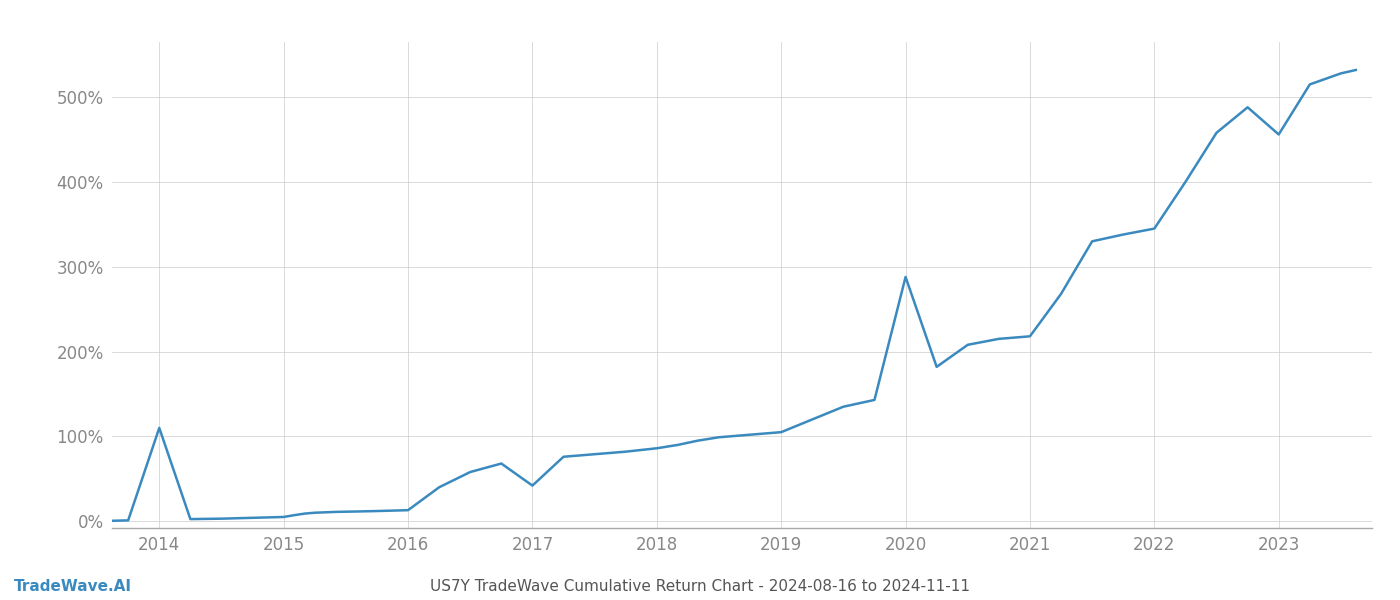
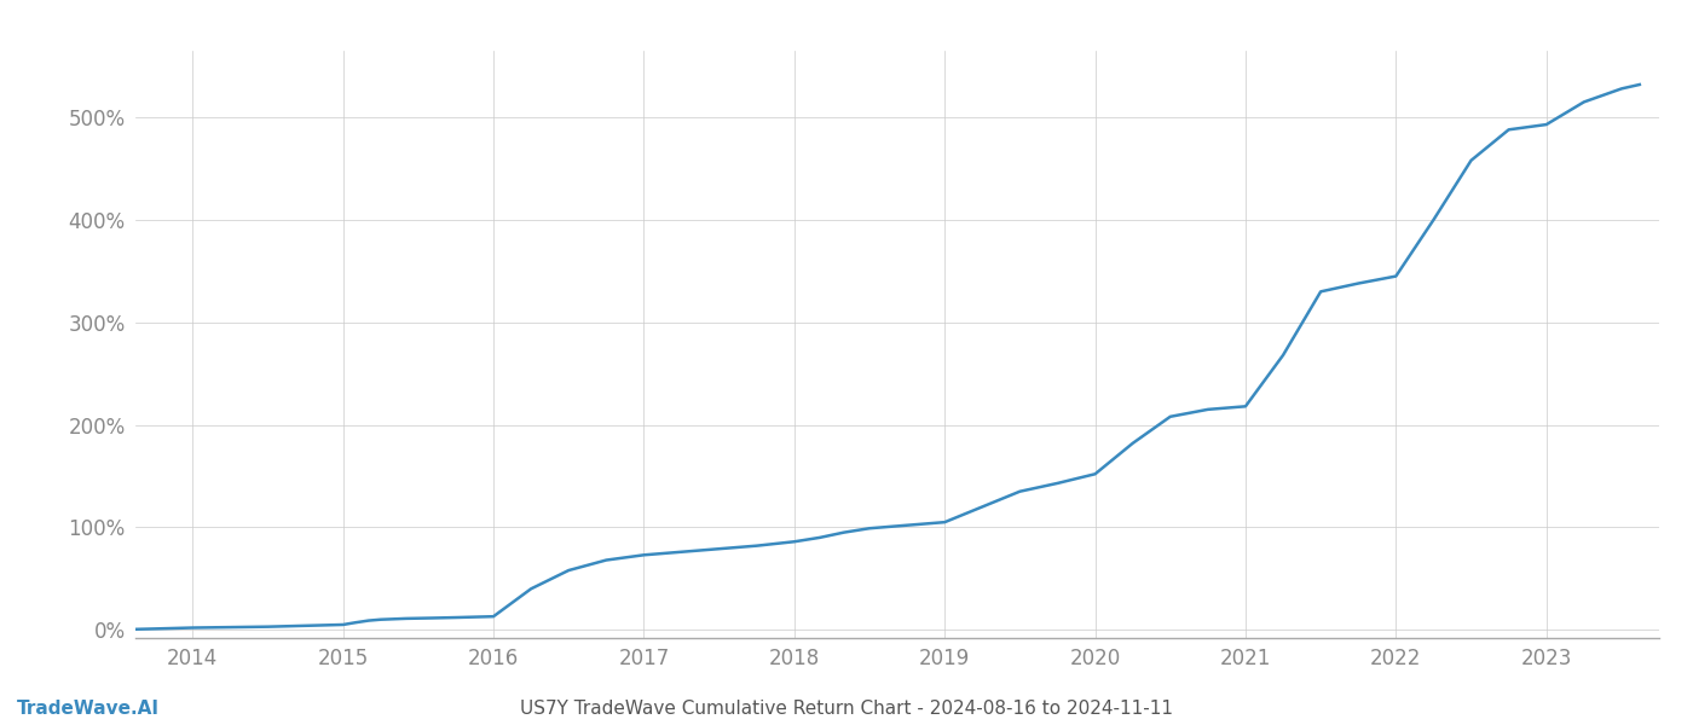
2014: 110% -> 2%
2017: 42% -> 73%
2020: 288% -> 152%
2023: 456% -> 493%
